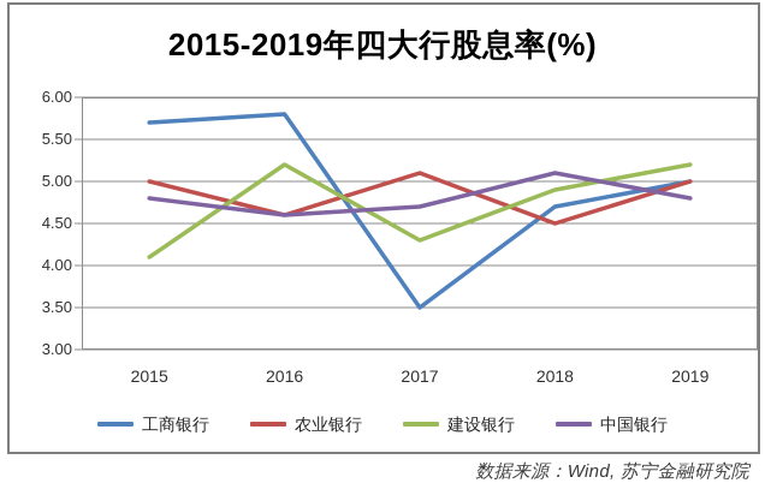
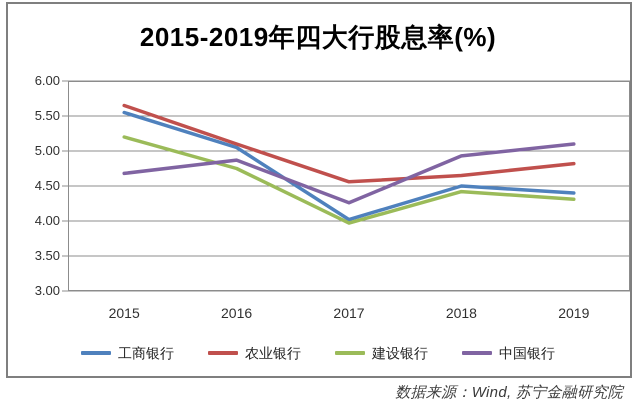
工商银行/2015: 5.7 -> 5.5
农业银行/2015: 5.0 -> 5.7
建设银行/2015: 4.1 -> 5.2
中国银行/2015: 4.8 -> 4.7
工商银行/2016: 5.8 -> 5.0
农业银行/2016: 4.6 -> 5.1
建设银行/2016: 5.2 -> 4.8
中国银行/2016: 4.6 -> 4.9
工商银行/2017: 3.5 -> 4.0
农业银行/2017: 5.1 -> 4.6
建设银行/2017: 4.3 -> 4.0
中国银行/2017: 4.7 -> 4.3
工商银行/2018: 4.7 -> 4.5
农业银行/2018: 4.5 -> 4.7
建设银行/2018: 4.9 -> 4.4
中国银行/2018: 5.1 -> 4.9
工商银行/2019: 5.0 -> 4.4
农业银行/2019: 5.0 -> 4.8
建设银行/2019: 5.2 -> 4.3
中国银行/2019: 4.8 -> 5.1
